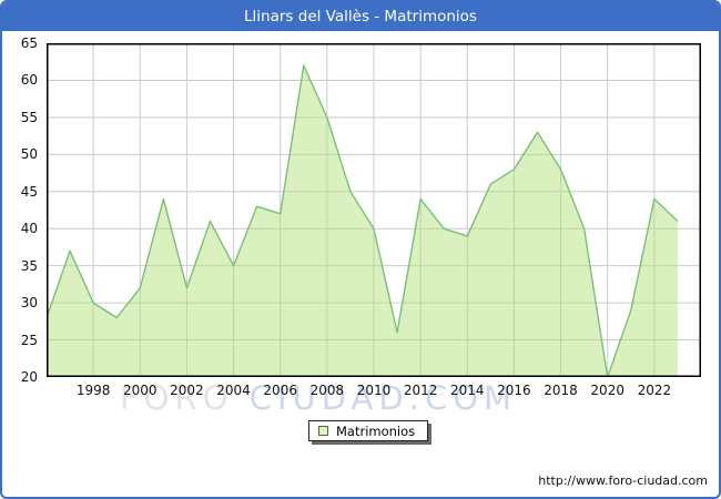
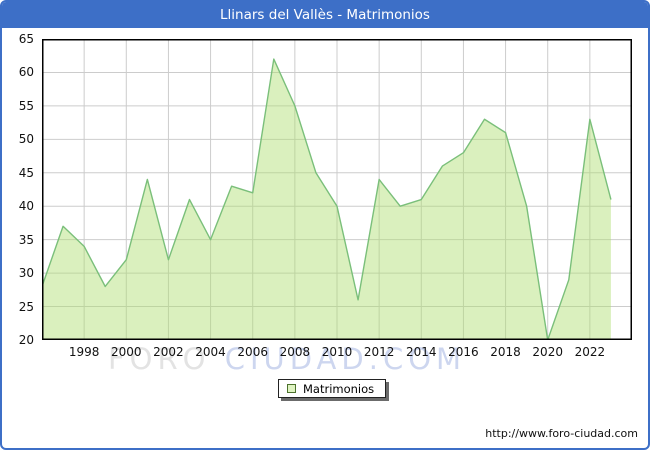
1998: 30 -> 34
2014: 39 -> 41
2018: 48 -> 51
2022: 44 -> 53
